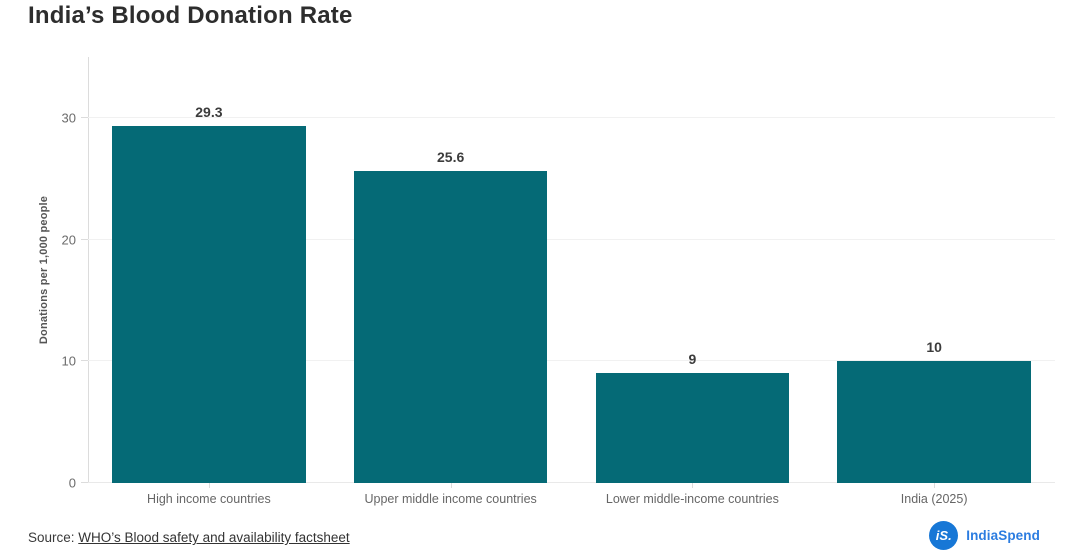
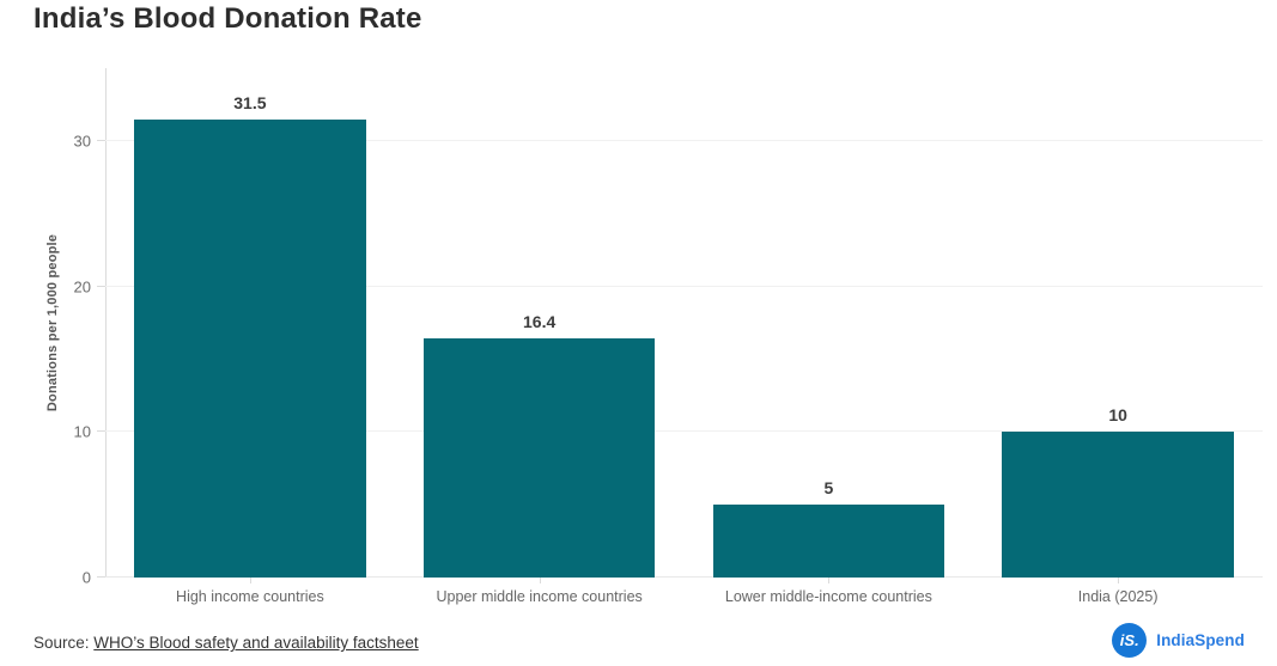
High income countries: 29.3 -> 31.5
Upper middle income countries: 25.6 -> 16.4
Lower middle-income countries: 9 -> 5
